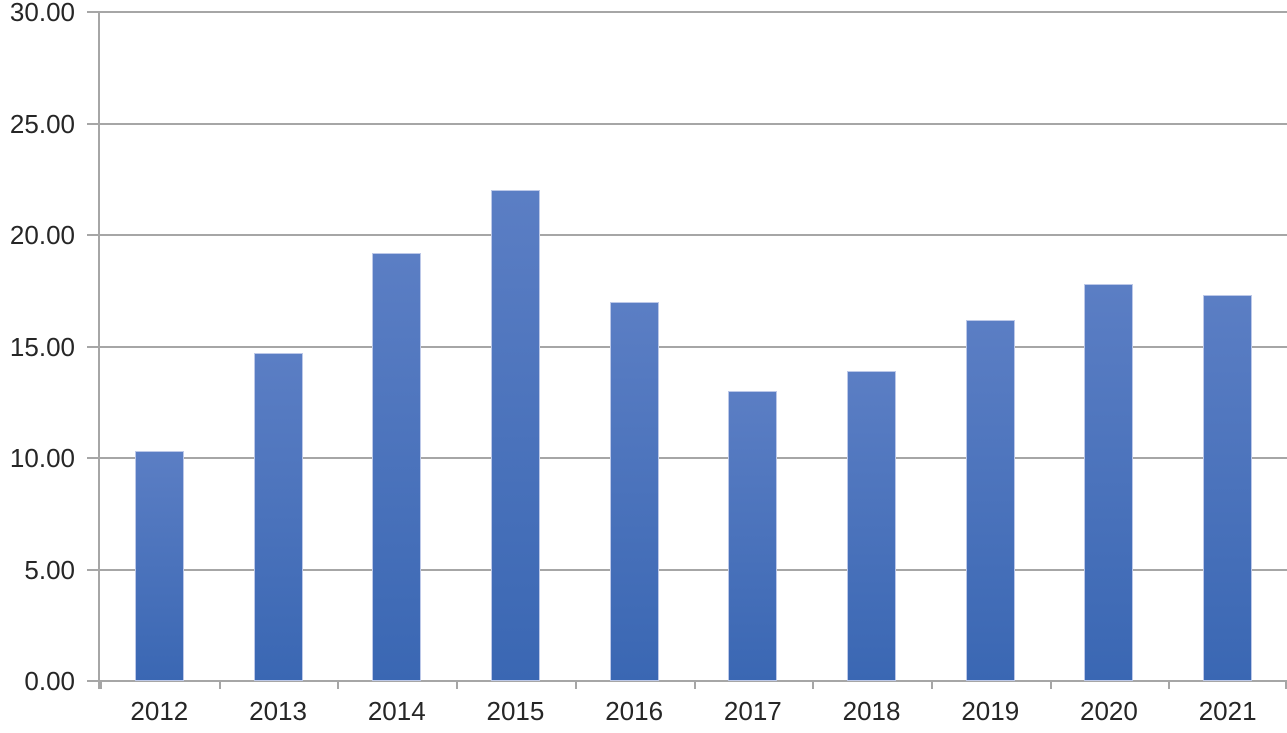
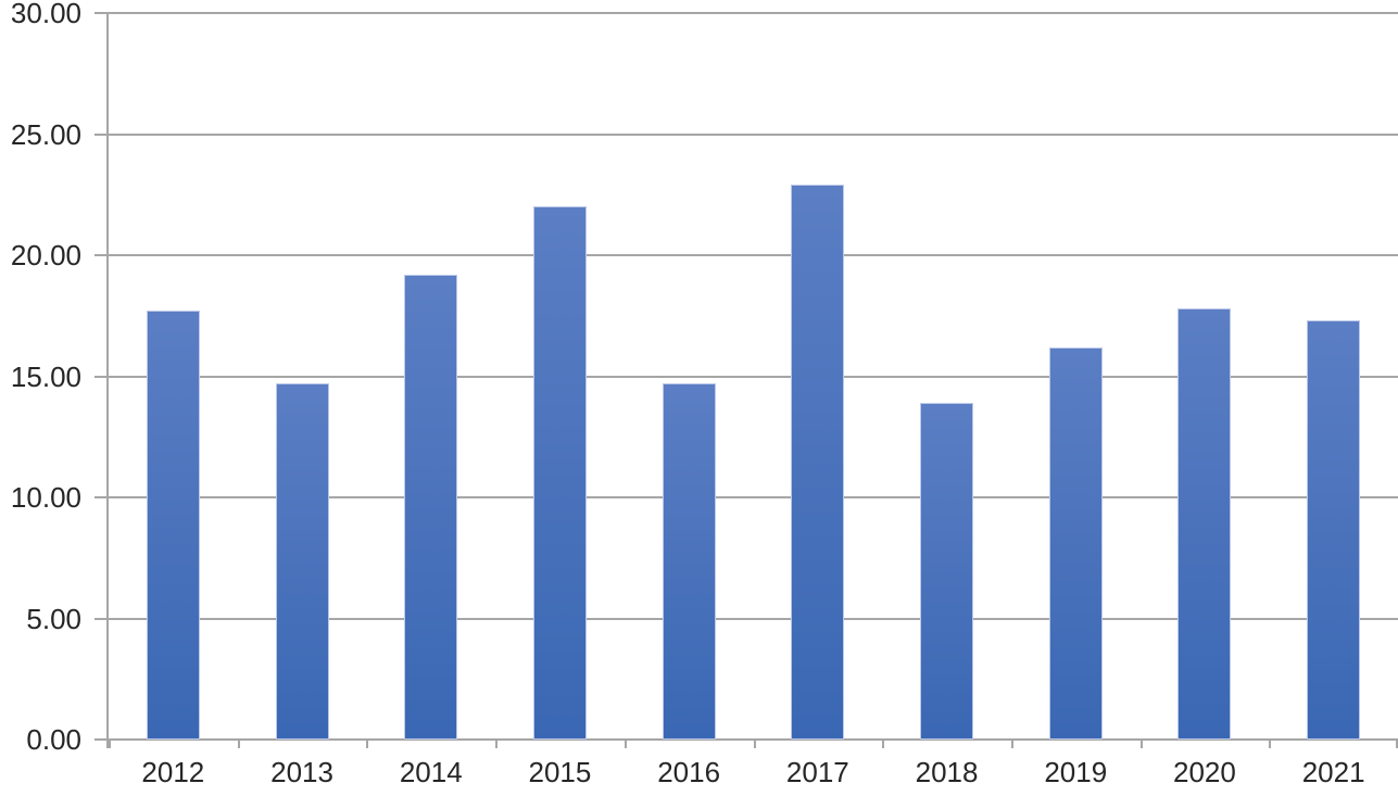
2012: 10.3 -> 17.7
2016: 17.0 -> 14.7
2017: 13.0 -> 22.9
